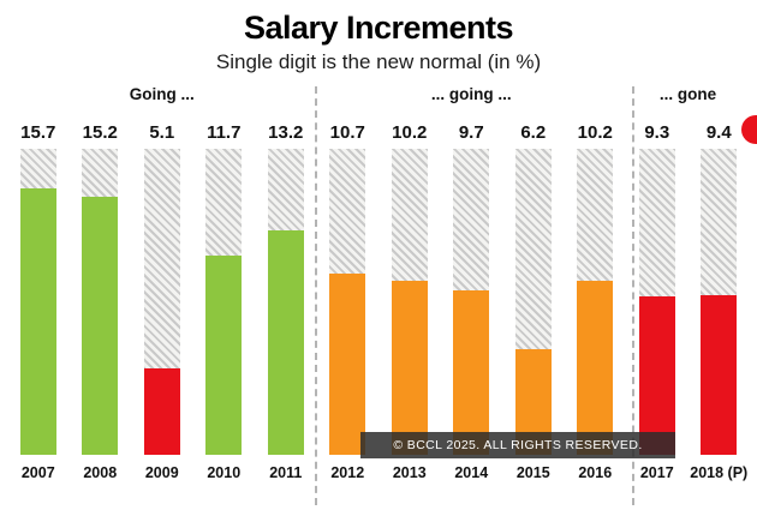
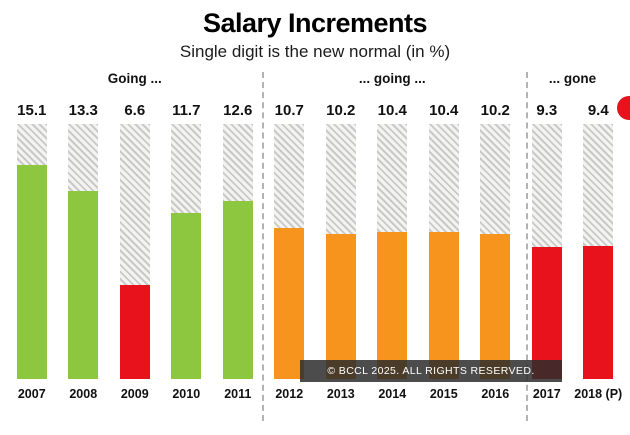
2007: 15.7 -> 15.1
2008: 15.2 -> 13.3
2009: 5.1 -> 6.6
2011: 13.2 -> 12.6
2014: 9.7 -> 10.4
2015: 6.2 -> 10.4
